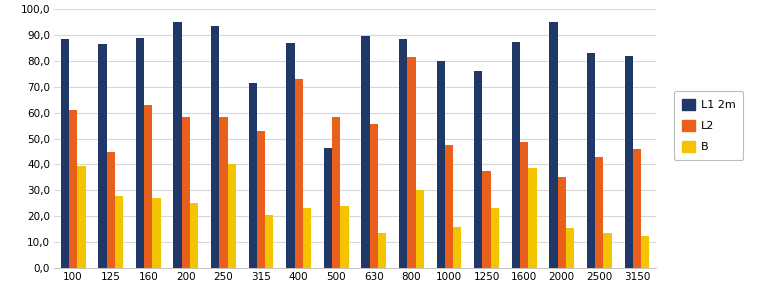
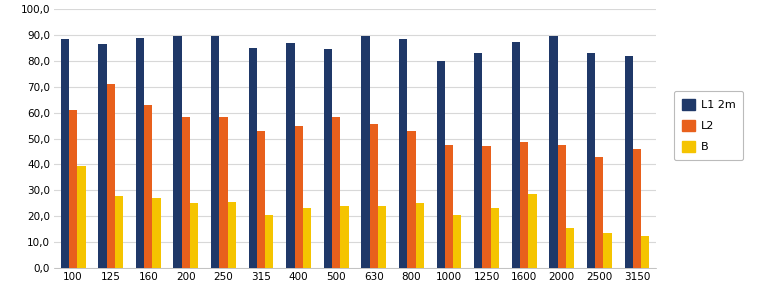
L2/125: 45,0 -> 71,0
L1 2m/200: 95,0 -> 89,5
L1 2m/250: 93,5 -> 89,5
B/250: 40,0 -> 25,5
L1 2m/315: 71,5 -> 85,0
L2/400: 73,0 -> 55,0
L1 2m/500: 46,5 -> 84,5
B/630: 13,5 -> 24,0
L2/800: 81,5 -> 53,0
B/800: 30,0 -> 25,0
B/1000: 16,0 -> 20,5
L1 2m/1250: 76,0 -> 83,0
L2/1250: 37,5 -> 47,0
B/1600: 38,5 -> 28,5
L1 2m/2000: 95,0 -> 89,5
L2/2000: 35,0 -> 47,5
